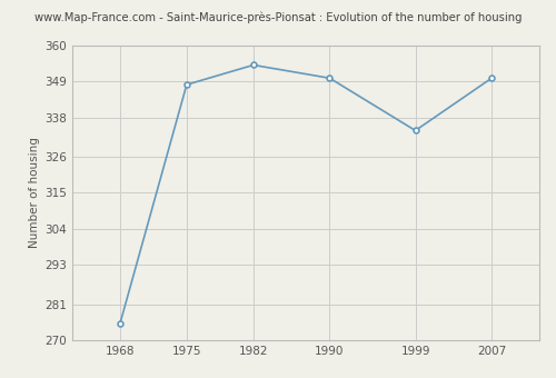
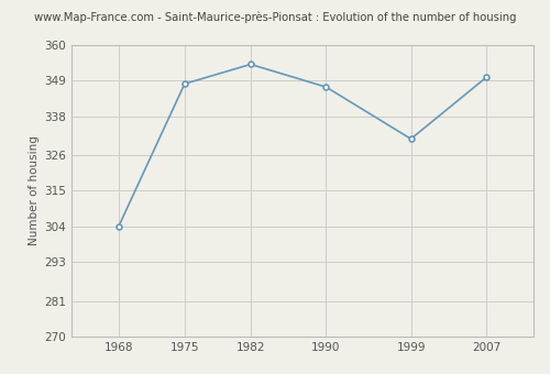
1968: 275 -> 304
1990: 350 -> 347
1999: 334 -> 331
